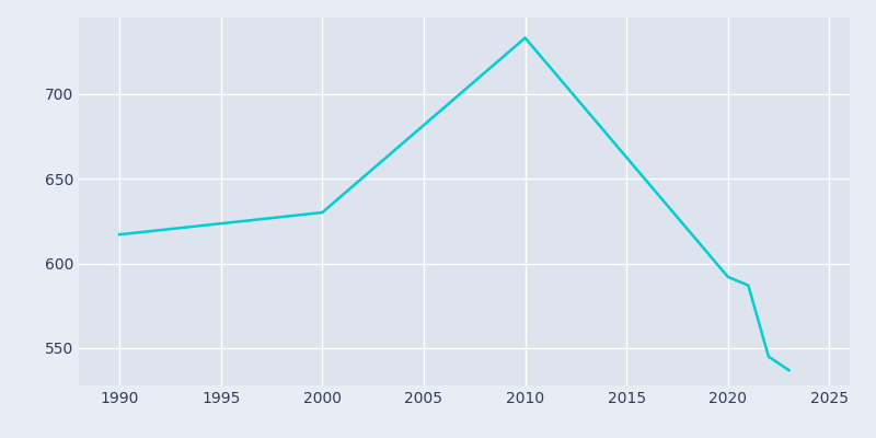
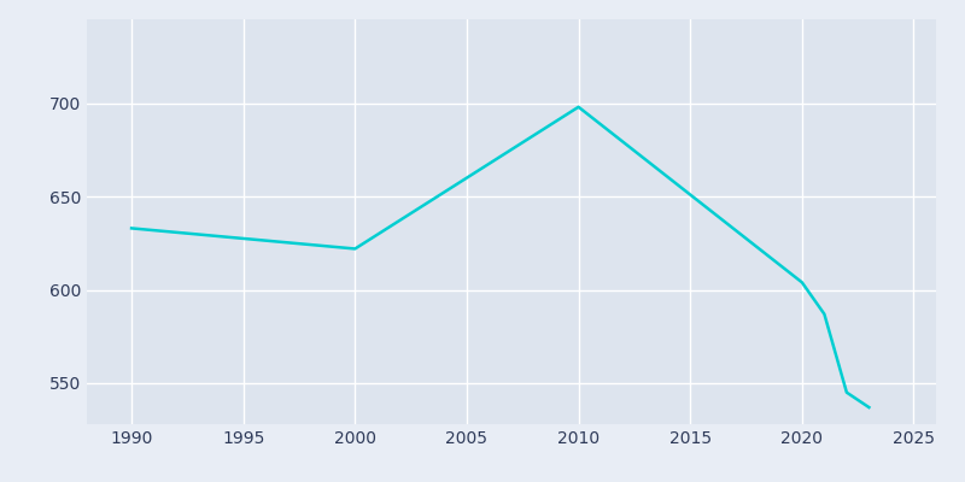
1990: 617 -> 633
2000: 630 -> 622
2010: 733 -> 698
2020: 592 -> 604
